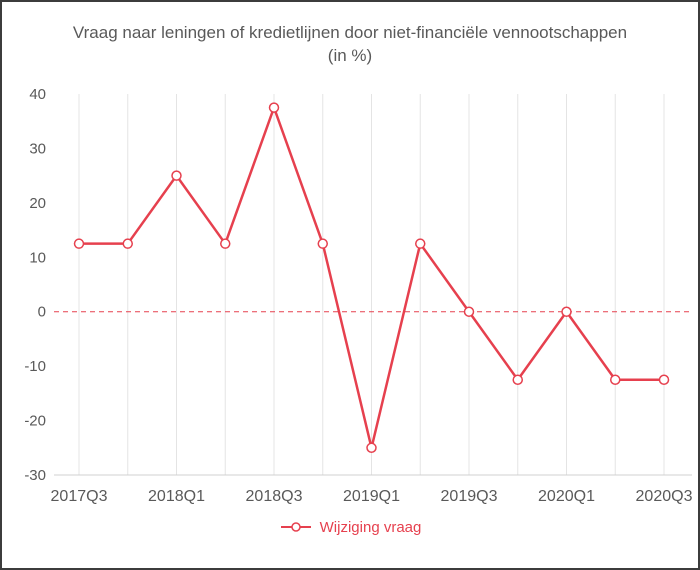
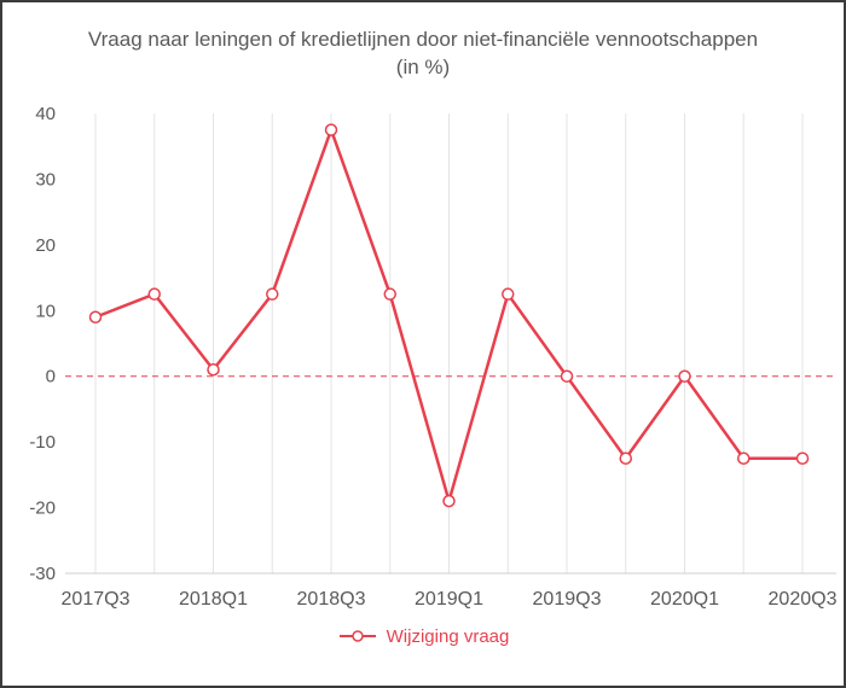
2017Q3: 12 -> 9
2018Q1: 25 -> 1
2019Q1: -25 -> -19
